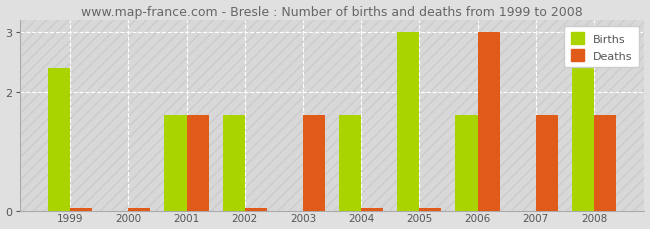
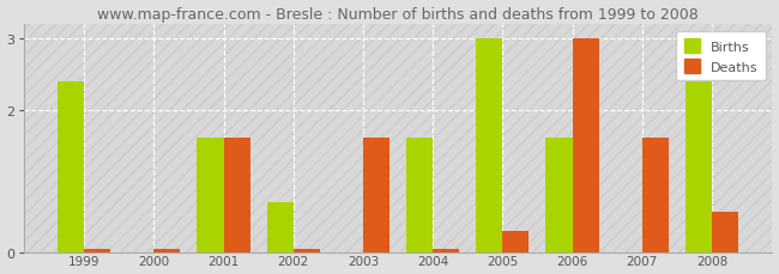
Births/2002: 1.6 -> 0.7
Deaths/2005: 0.05 -> 0.30
Deaths/2008: 1.60 -> 0.56
